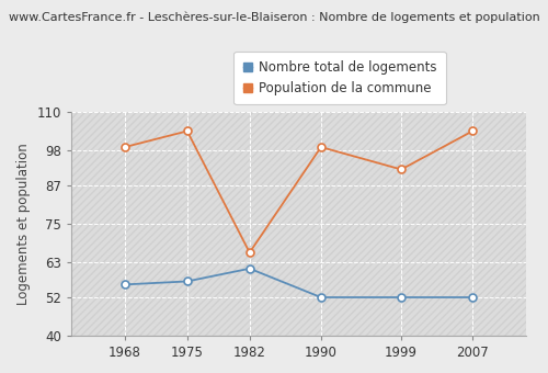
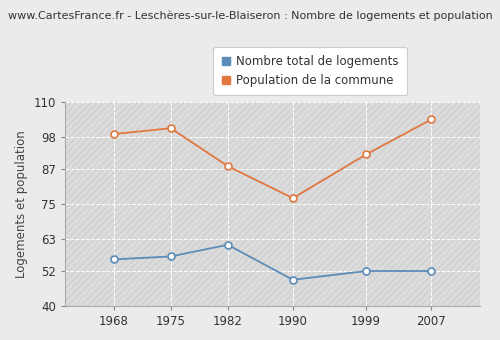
Population de la commune/1975: 104 -> 101
Population de la commune/1982: 66 -> 88
Nombre total de logements/1990: 52 -> 49
Population de la commune/1990: 99 -> 77
